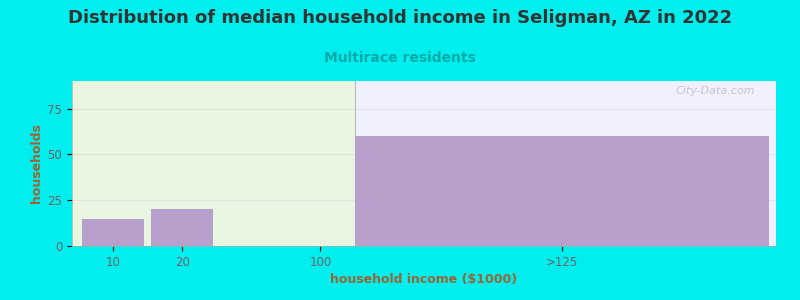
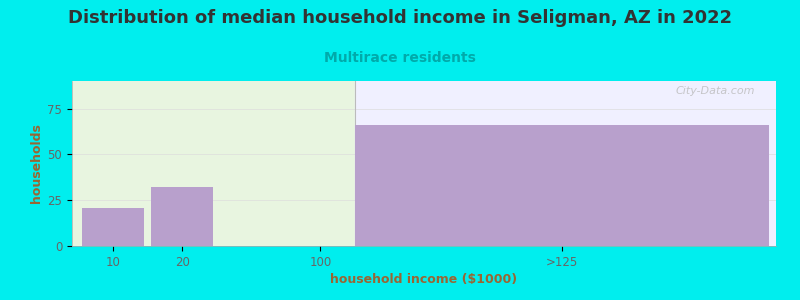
10: 15 -> 21
20: 20 -> 32
>125: 60 -> 66
